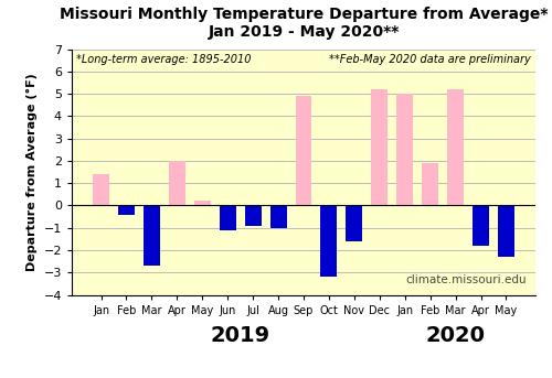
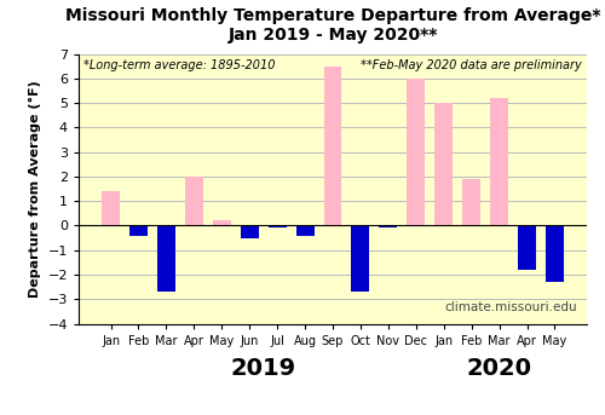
Jun: -1.1 -> -0.5
Jul: -0.9 -> -0.1
Aug: -1.0 -> -0.4
Sep: 4.9 -> 6.5
Oct: -3.2 -> -2.7
Nov: -1.6 -> -0.1
Dec: 5.2 -> 6.0
